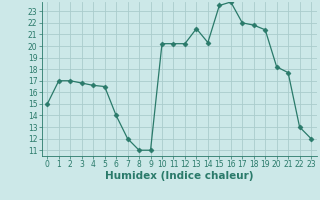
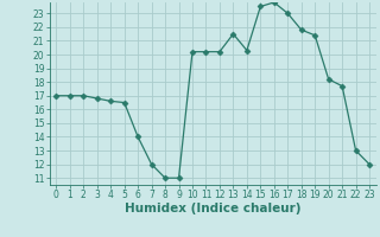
0: 15.0 -> 17.0
17: 22.0 -> 23.0
